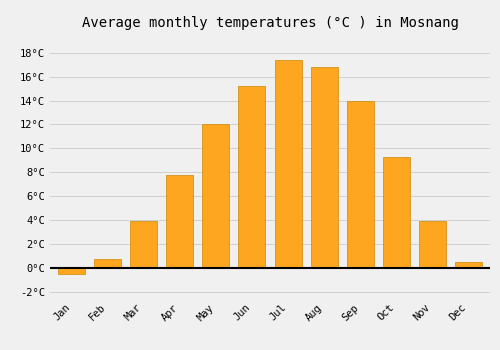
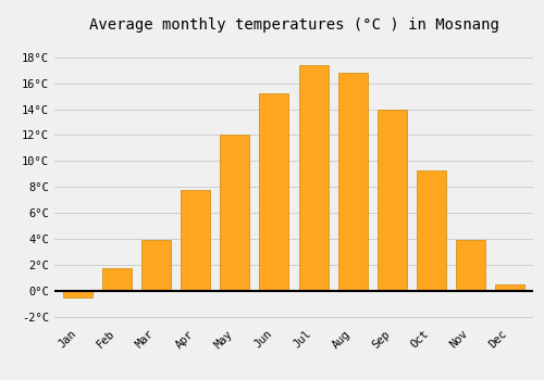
Feb: 0.7°C -> 1.7°C
